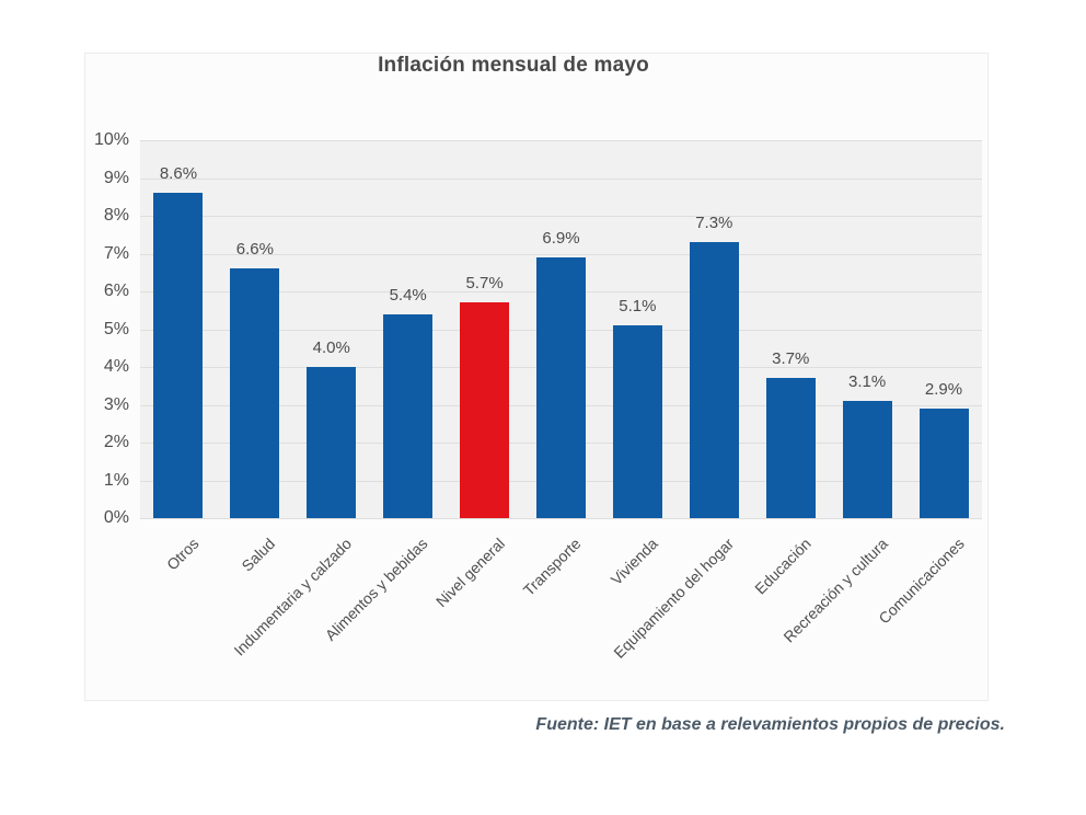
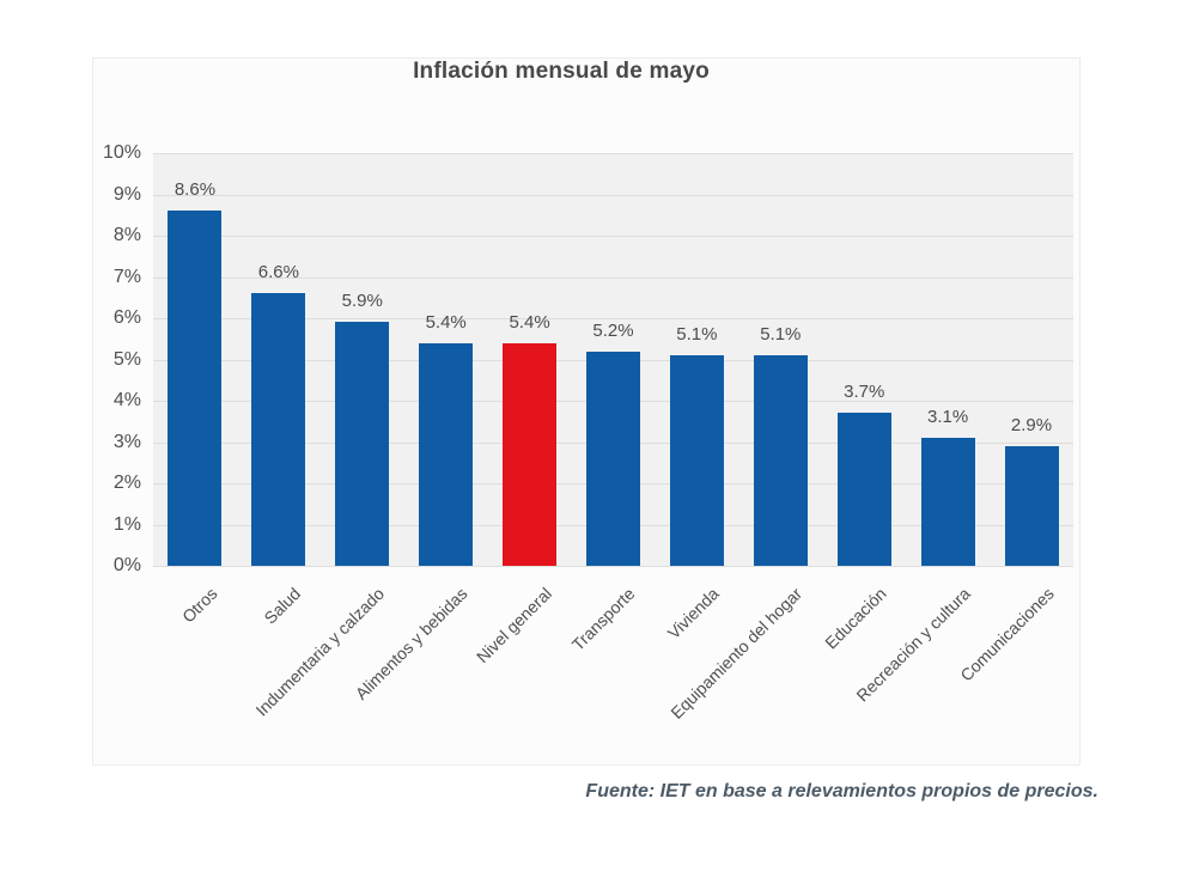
Indumentaria y calzado: 4.0% -> 5.9%
Nivel general: 5.7% -> 5.4%
Transporte: 6.9% -> 5.2%
Equipamiento del hogar: 7.3% -> 5.1%
